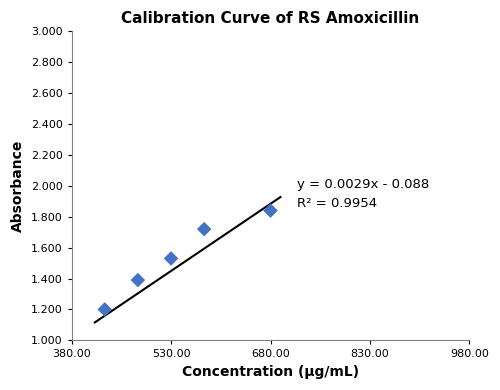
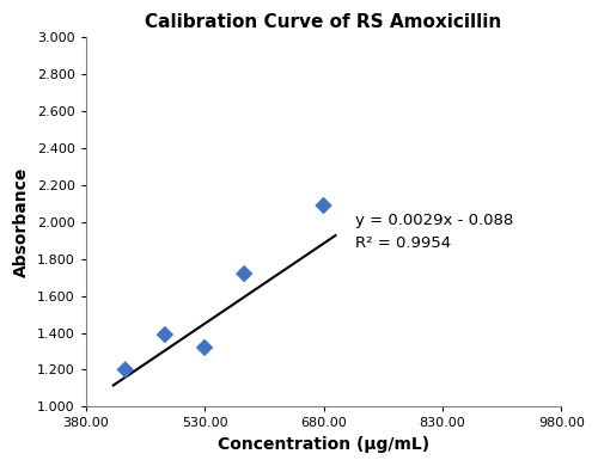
530.00: 1.53 -> 1.32
680.00: 1.84 -> 2.09
